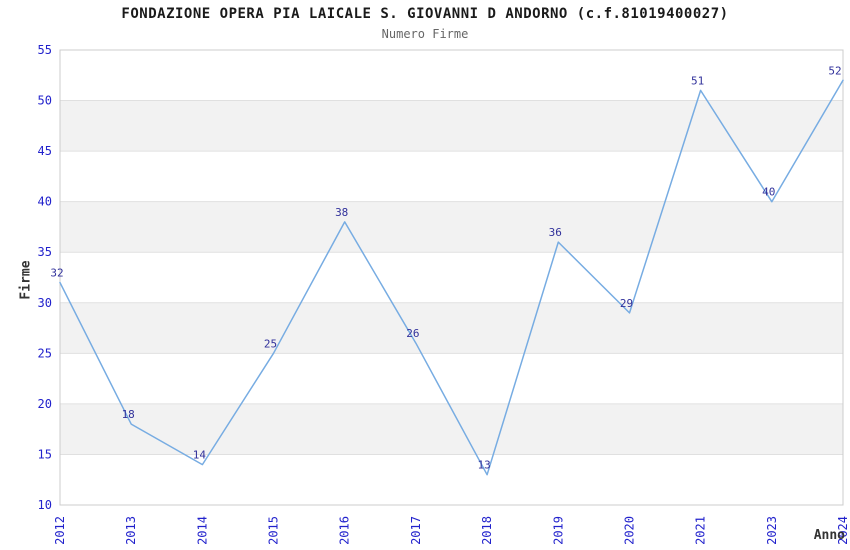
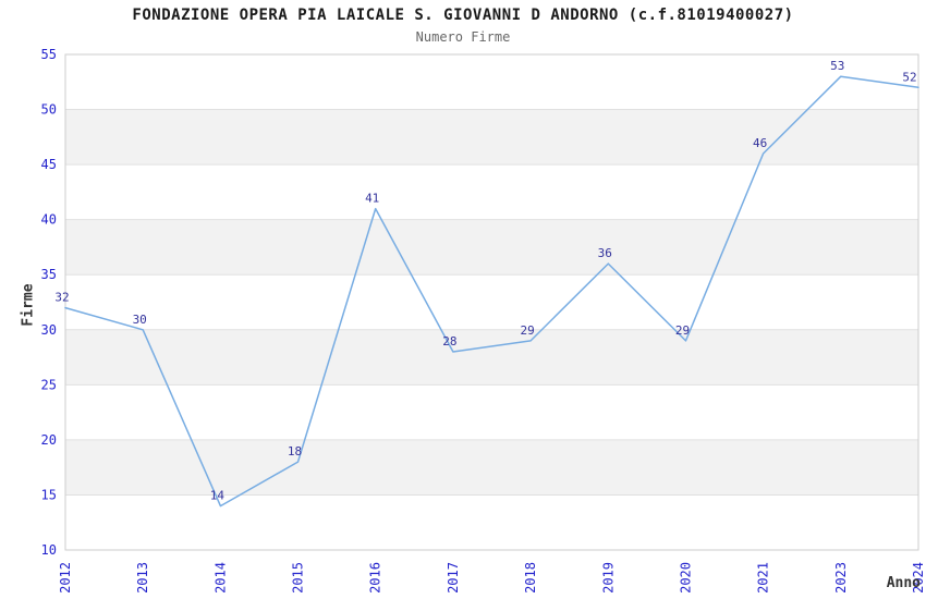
2013: 18 -> 30
2015: 25 -> 18
2016: 38 -> 41
2017: 26 -> 28
2018: 13 -> 29
2021: 51 -> 46
2023: 40 -> 53
